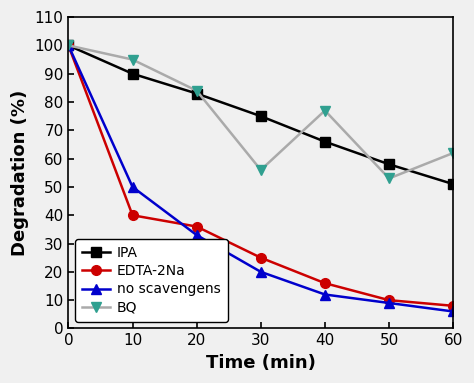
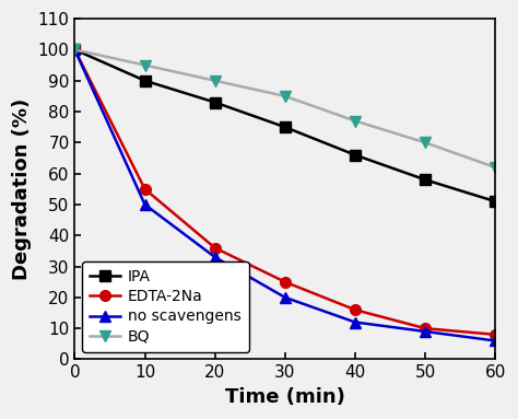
EDTA-2Na/10: 40 -> 55
BQ/20: 84 -> 90
BQ/30: 56 -> 85
BQ/50: 53 -> 70
